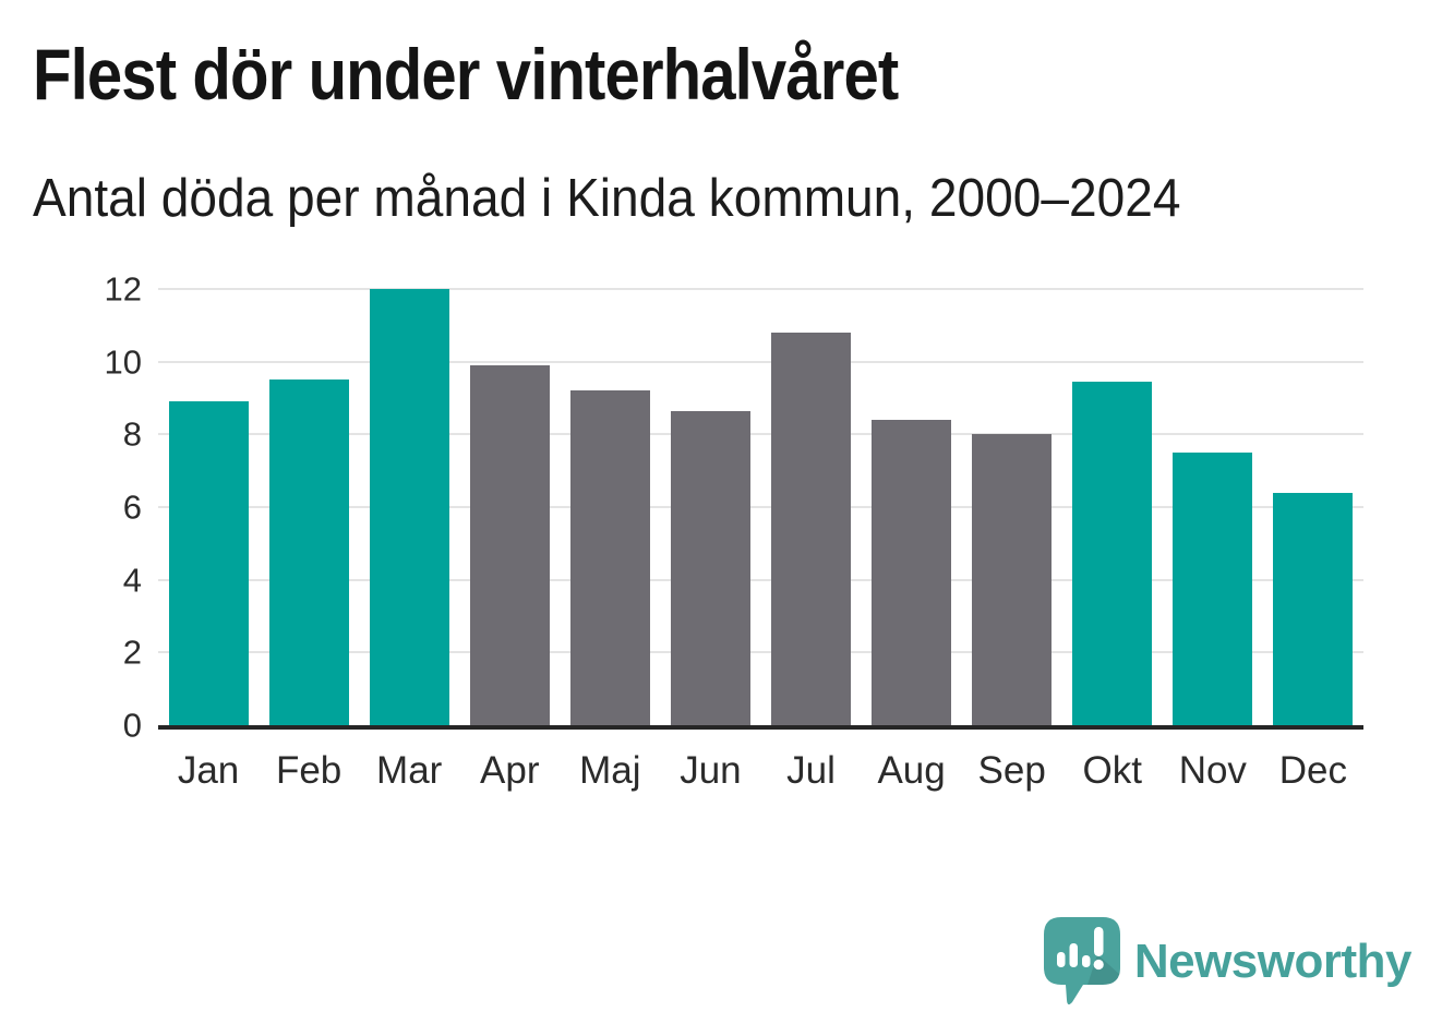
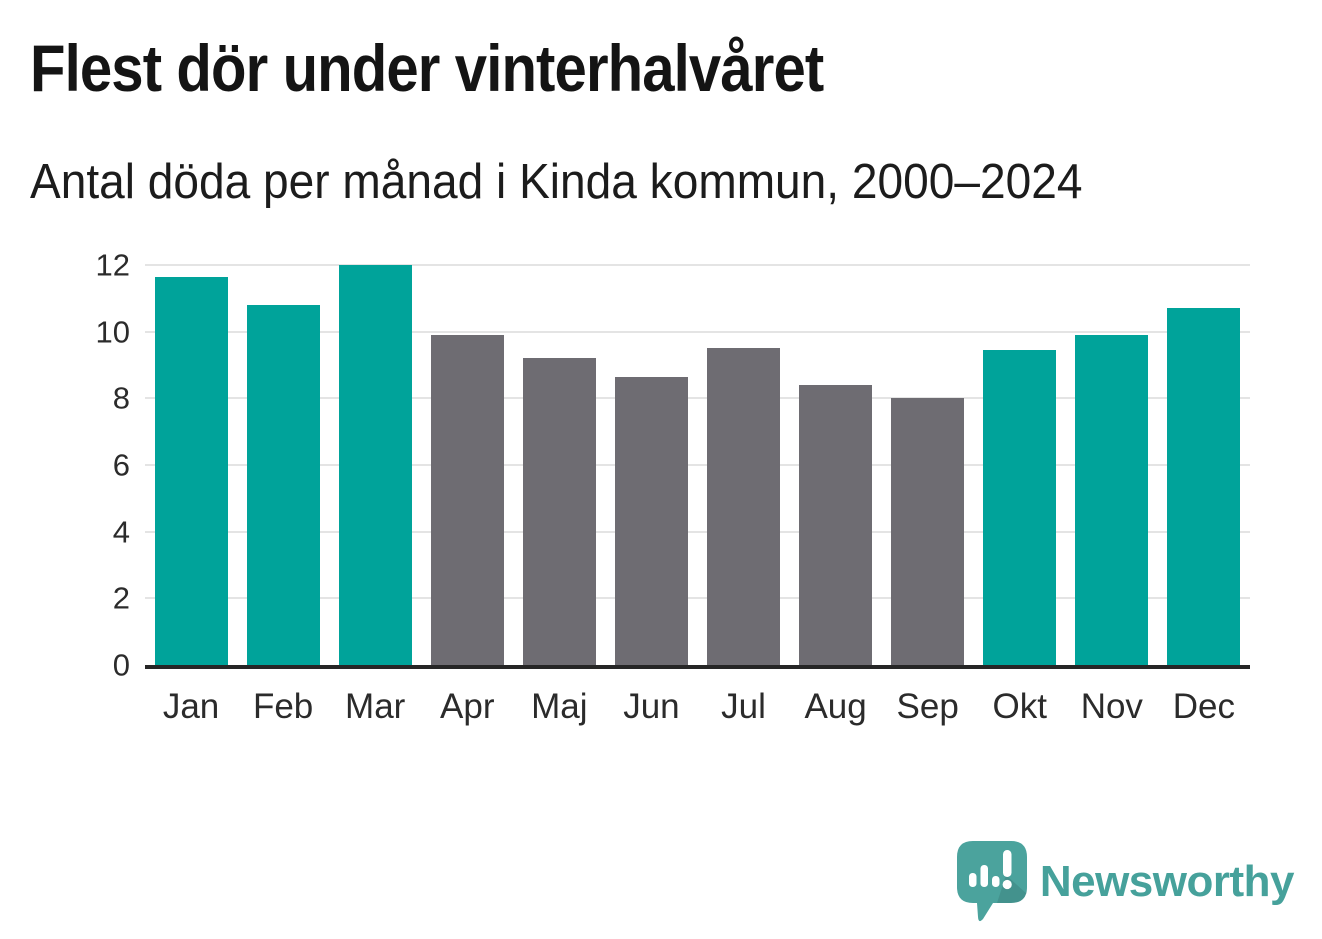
Jan: 8.9 -> 11.7
Feb: 9.5 -> 10.8
Jul: 10.8 -> 9.5
Nov: 7.5 -> 9.9
Dec: 6.4 -> 10.7
